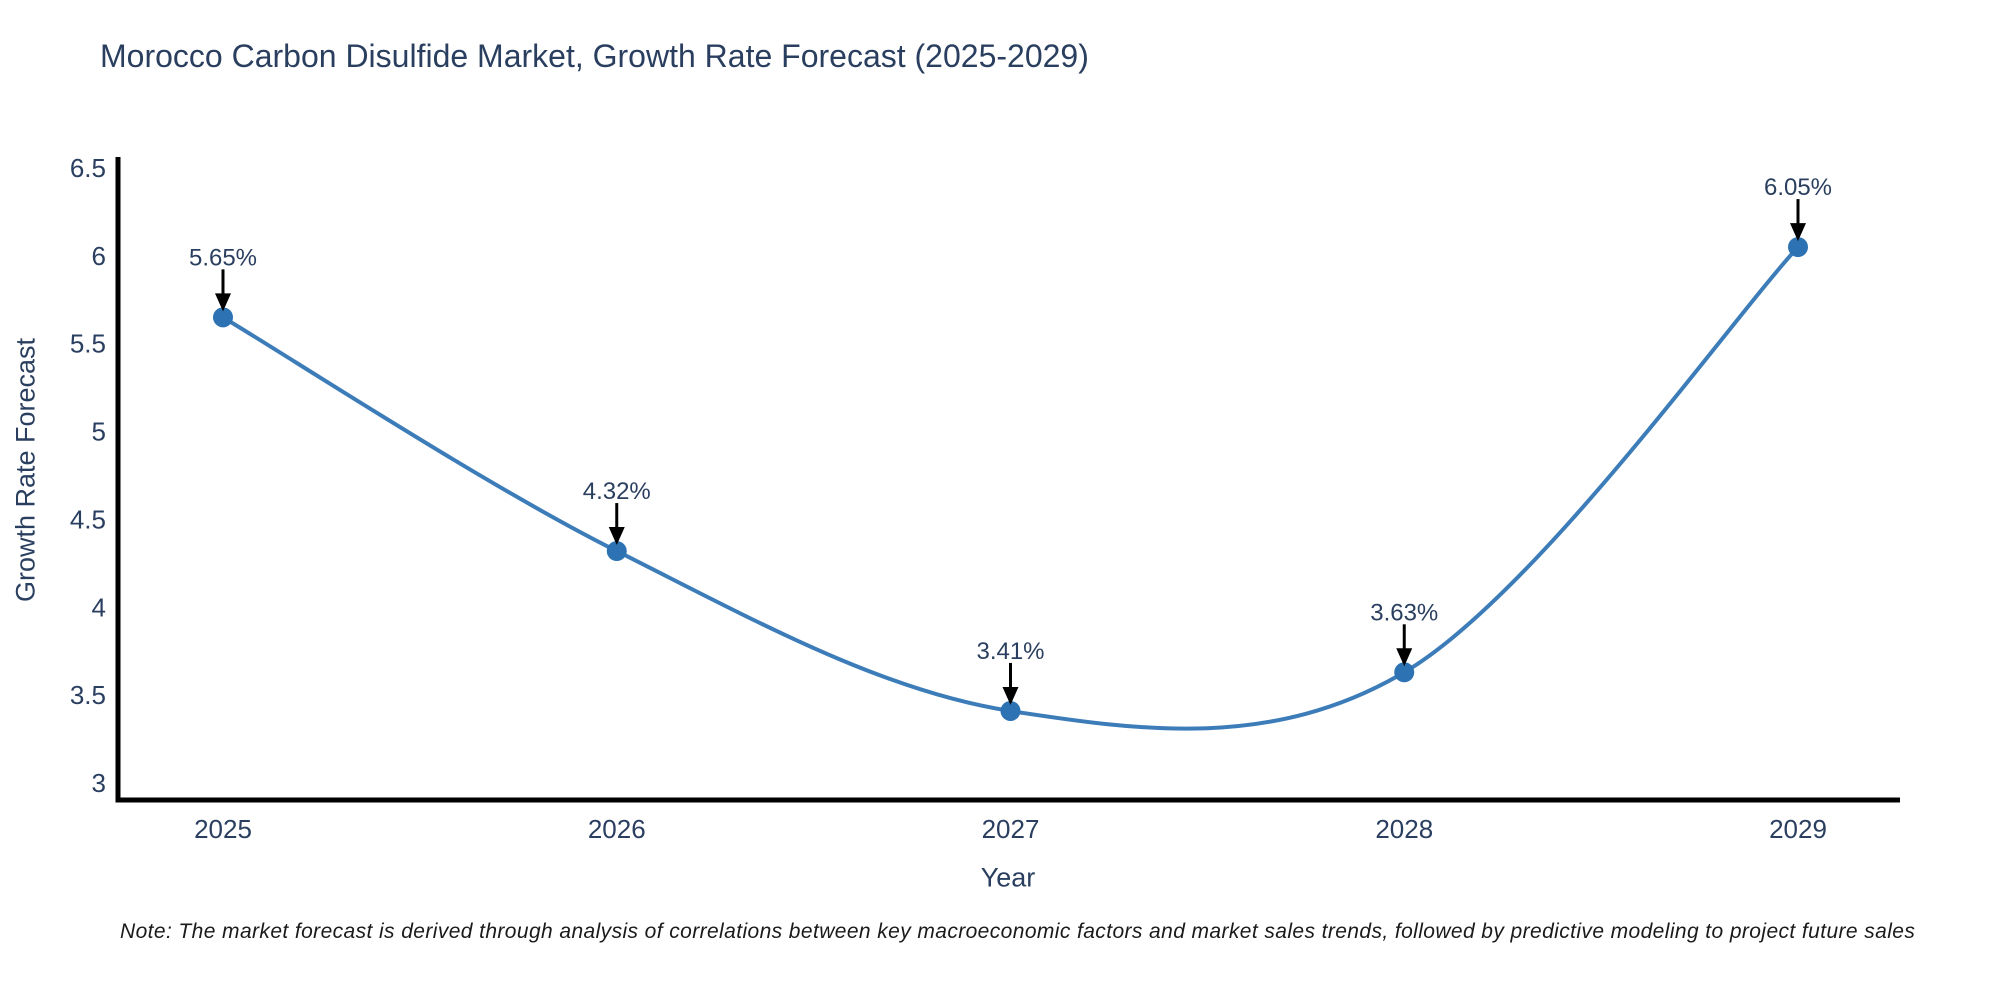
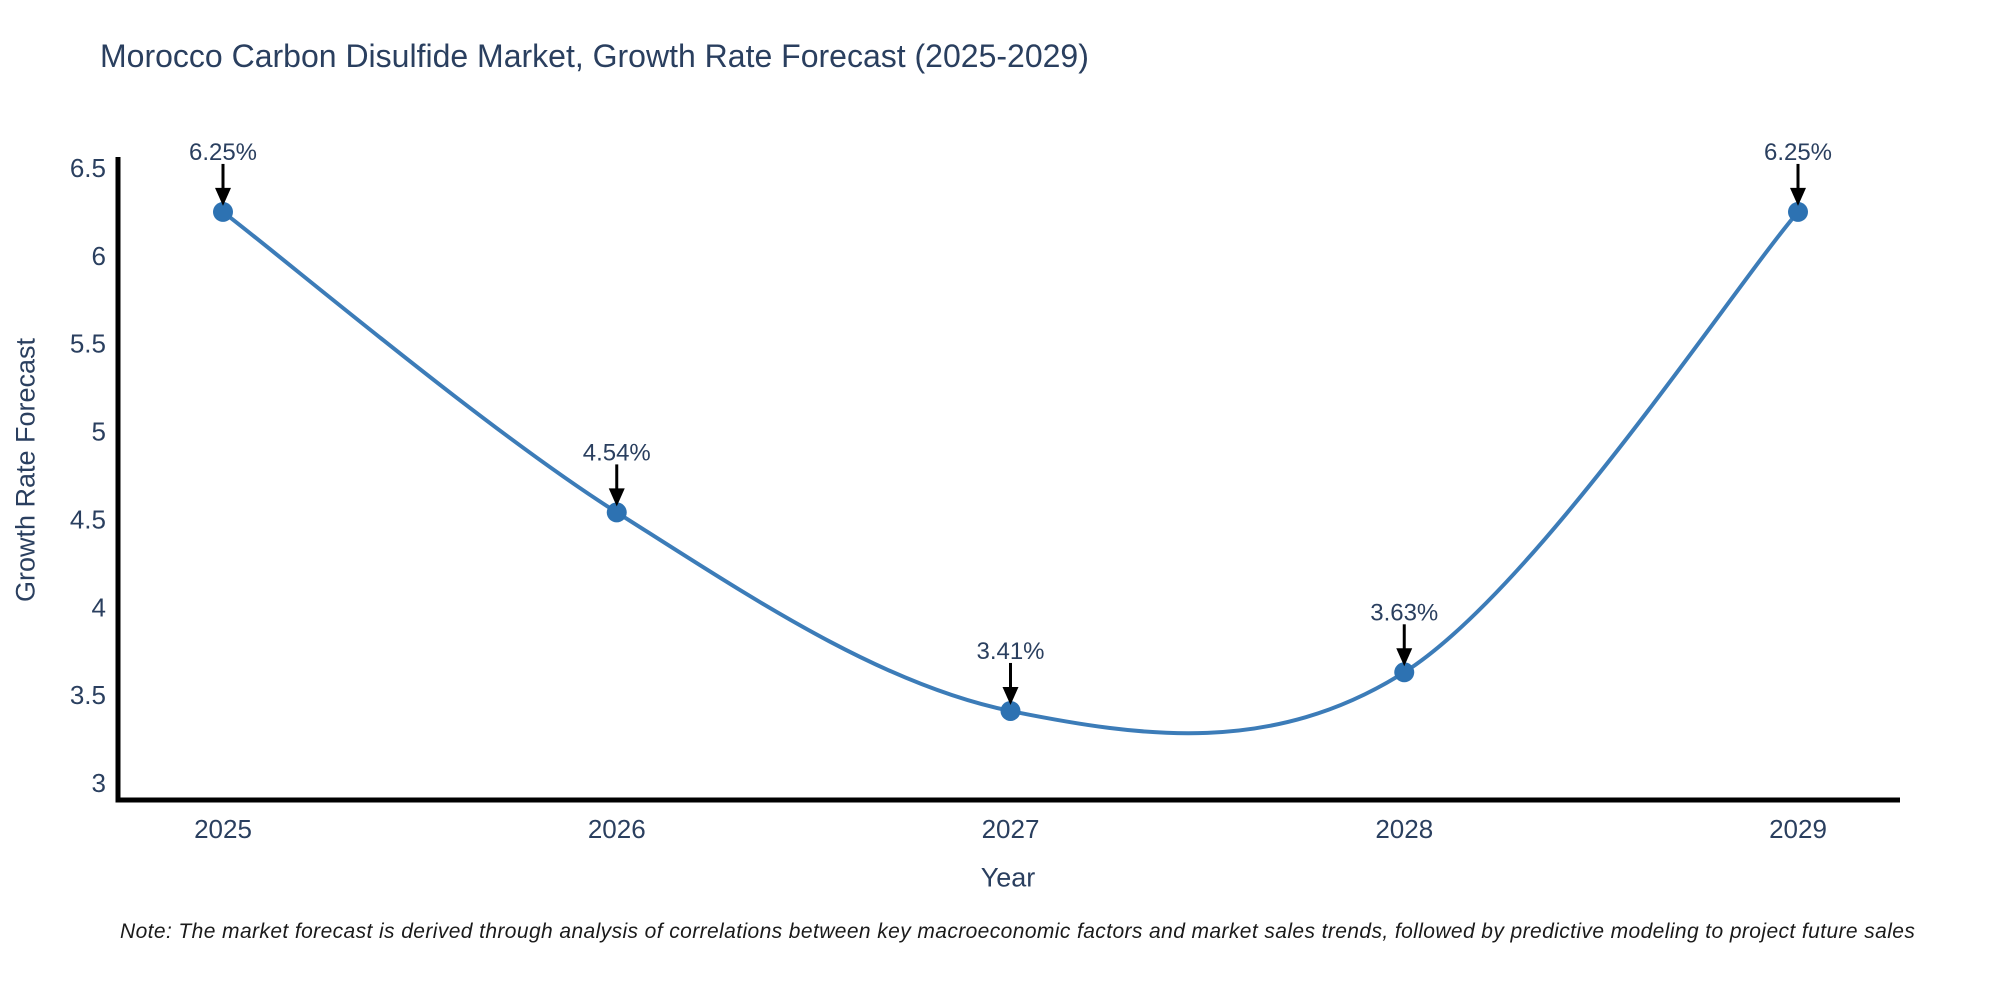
2025: 5.65% -> 6.25%
2026: 4.32% -> 4.54%
2029: 6.05% -> 6.25%
